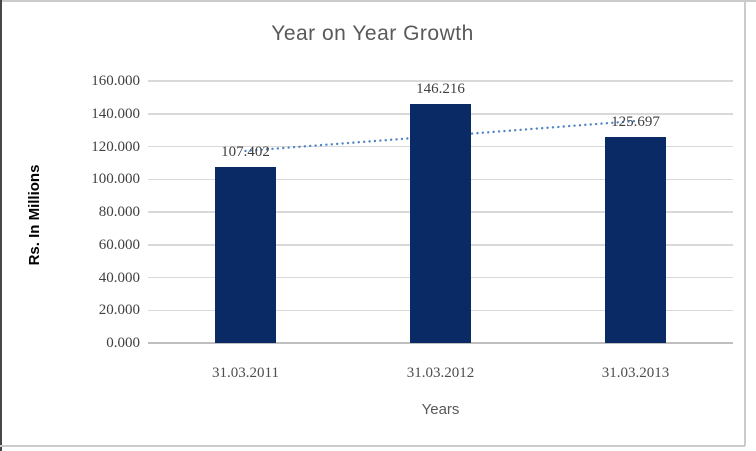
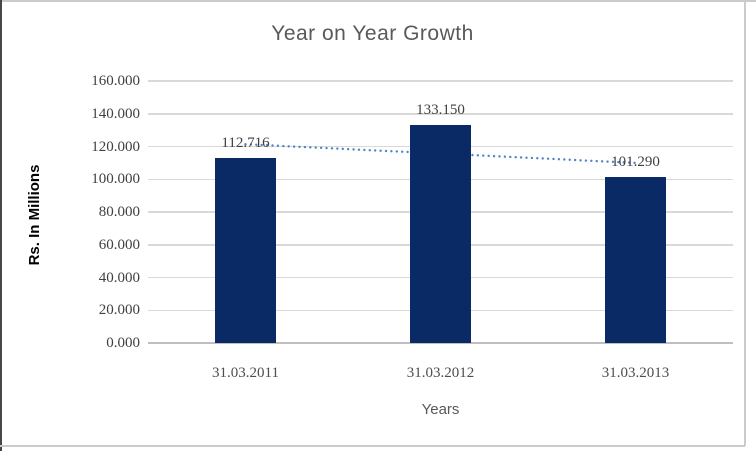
31.03.2011: 107.402 -> 112.716
31.03.2012: 146.216 -> 133.150
31.03.2013: 125.697 -> 101.290
